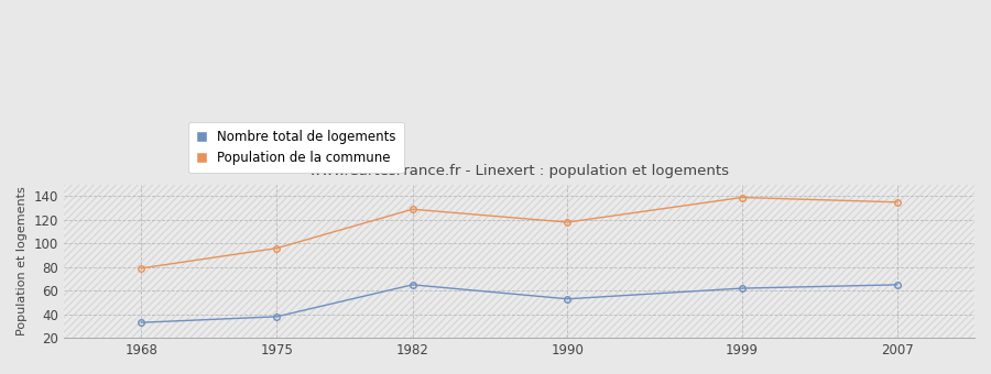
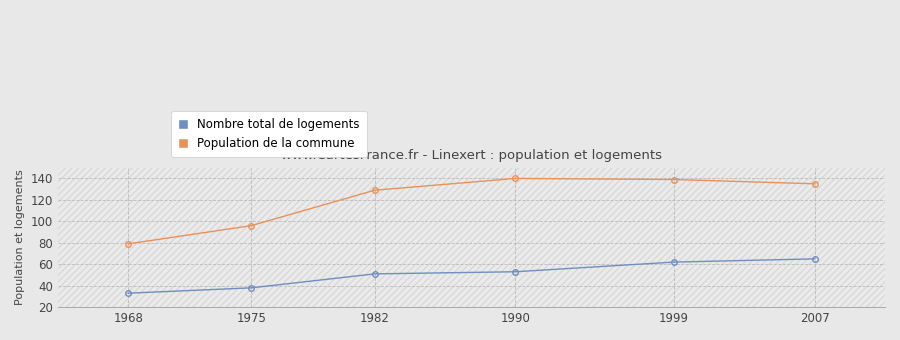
Nombre total de logements/1982: 65 -> 51
Population de la commune/1990: 118 -> 140
